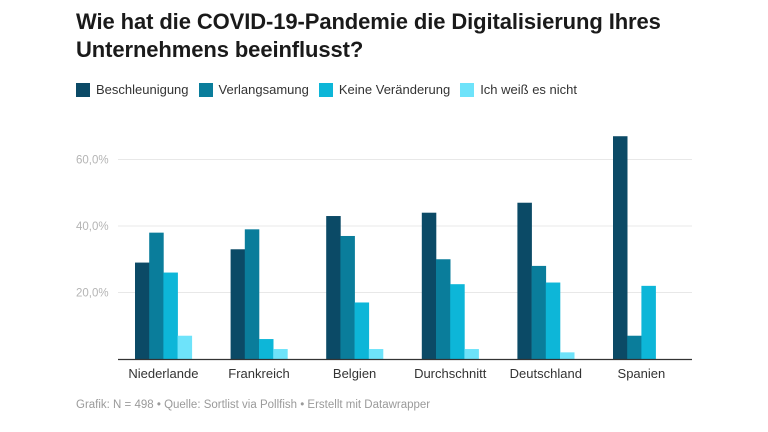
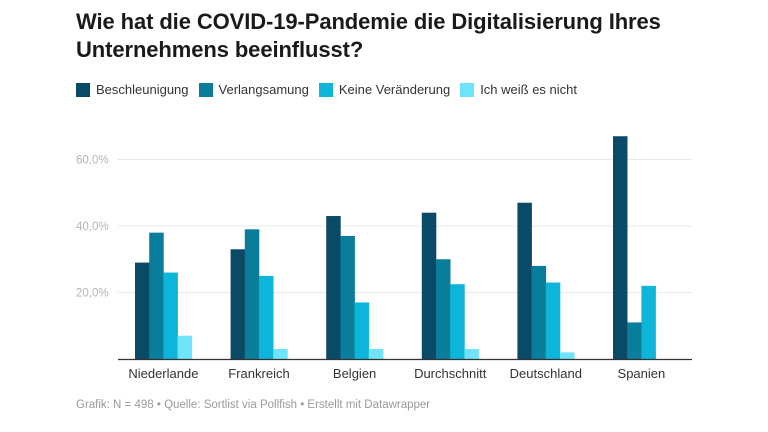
Keine Veränderung/Frankreich: 6% -> 25%
Verlangsamung/Spanien: 7% -> 11%
